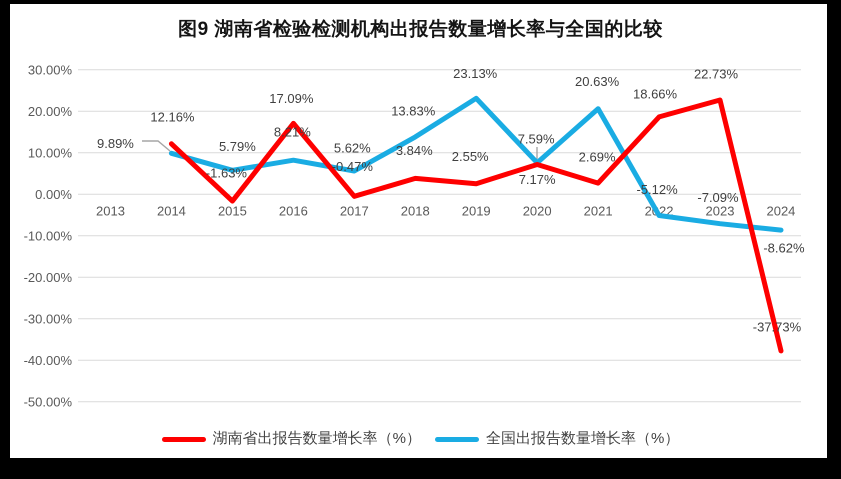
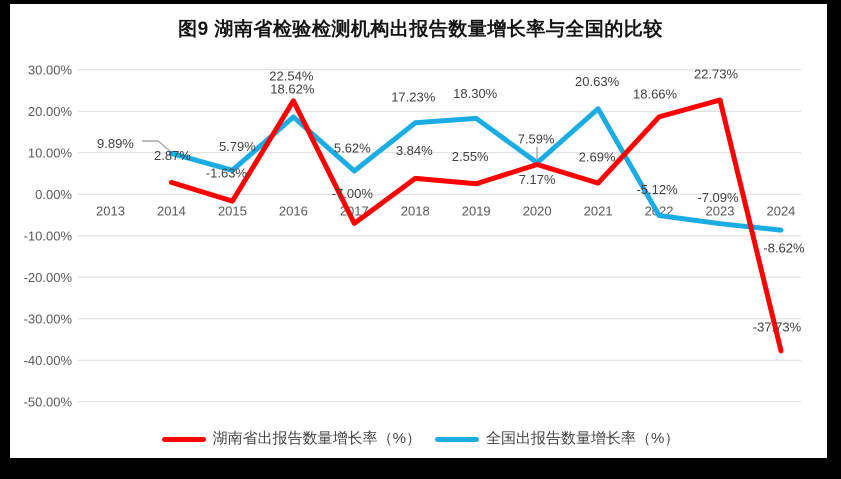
湖南省出报告数量增长率（%）/2014: 12.16% -> 2.87%
湖南省出报告数量增长率（%）/2016: 17.09% -> 22.54%
全国出报告数量增长率（%）/2016: 8.21% -> 18.62%
湖南省出报告数量增长率（%）/2017: -0.47% -> -7.00%
全国出报告数量增长率（%）/2018: 13.83% -> 17.23%
全国出报告数量增长率（%）/2019: 23.13% -> 18.30%
